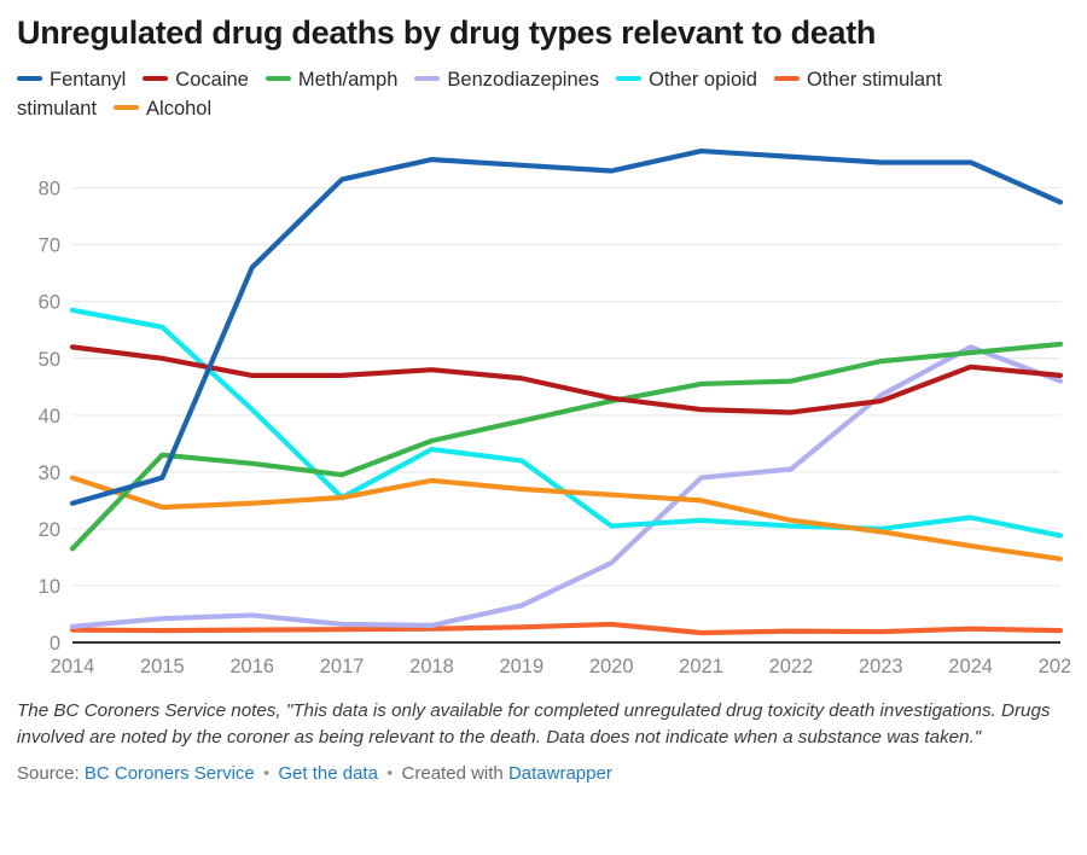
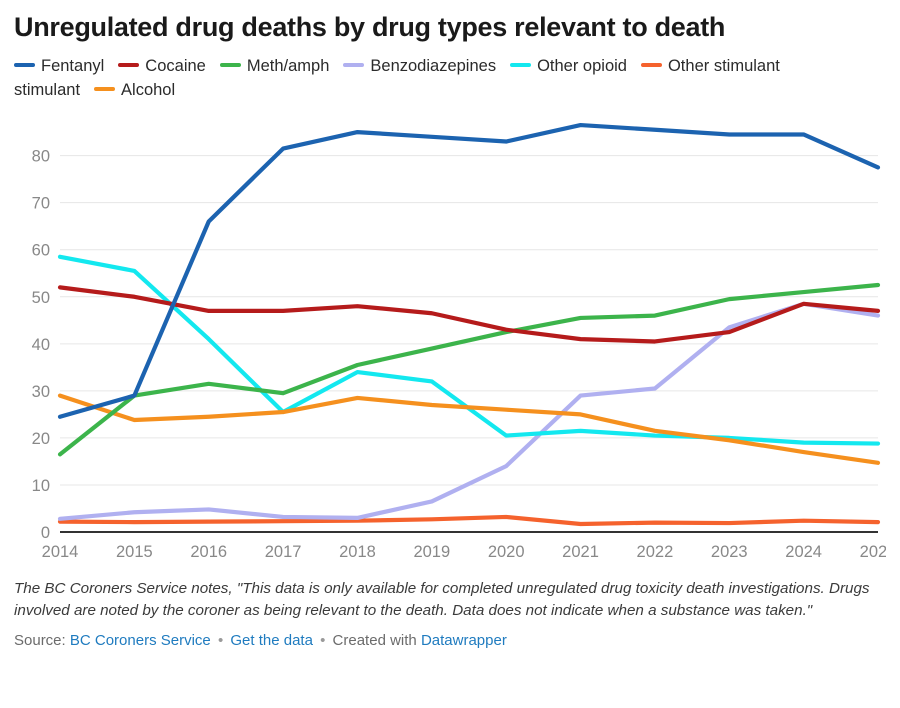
Meth/amph/2015: 33 -> 29
Benzodiazepines/2024: 52 -> 48
Other opioid/2024: 22 -> 19
